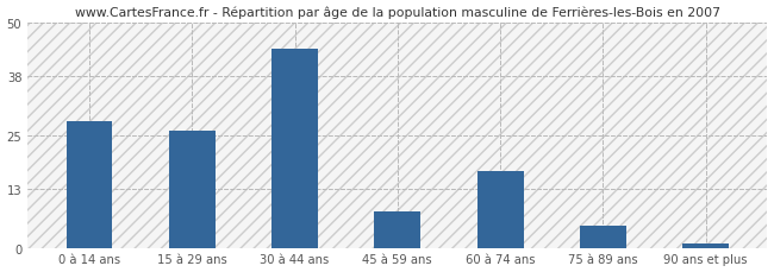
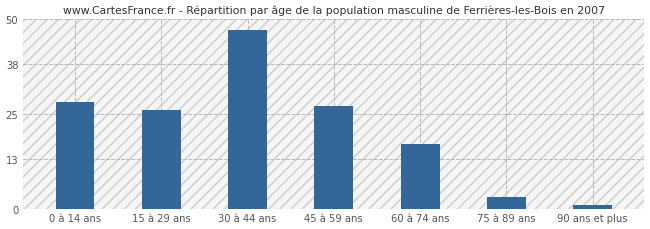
30 à 44 ans: 44 -> 47
45 à 59 ans: 8 -> 27
75 à 89 ans: 5 -> 3
